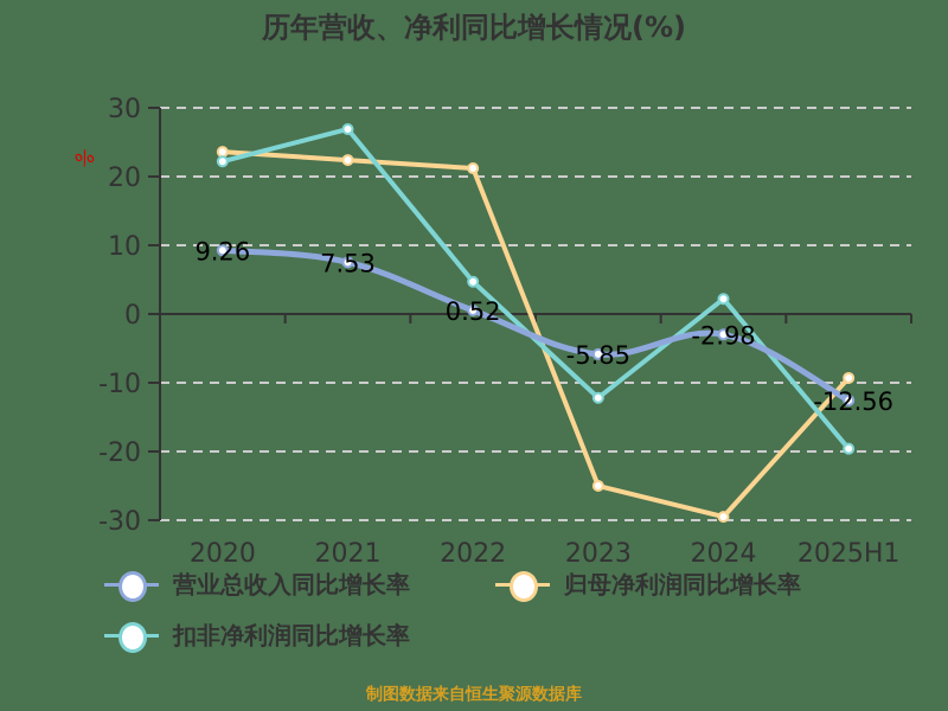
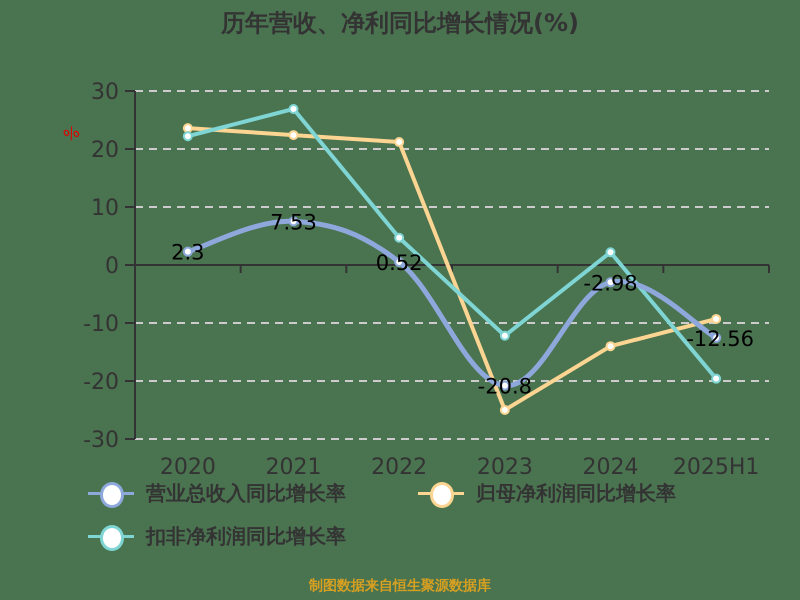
营业总收入同比增长率/2020: 9.26 -> 2.3
营业总收入同比增长率/2023: -5.85 -> -20.8
归母净利润同比增长率/2024: -30 -> -14
